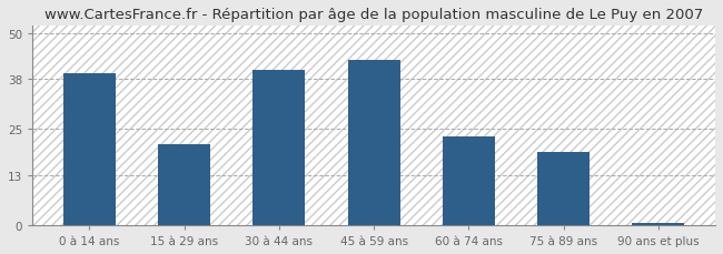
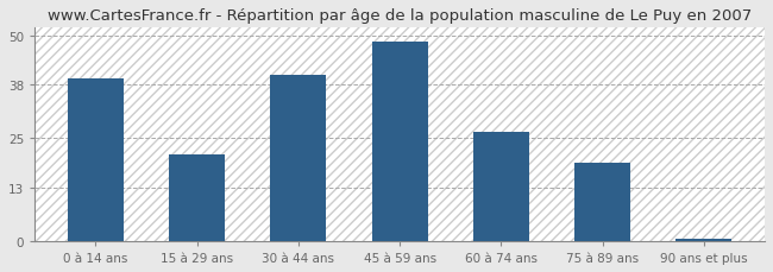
45 à 59 ans: 43.0 -> 48.5
60 à 74 ans: 23.0 -> 26.5
